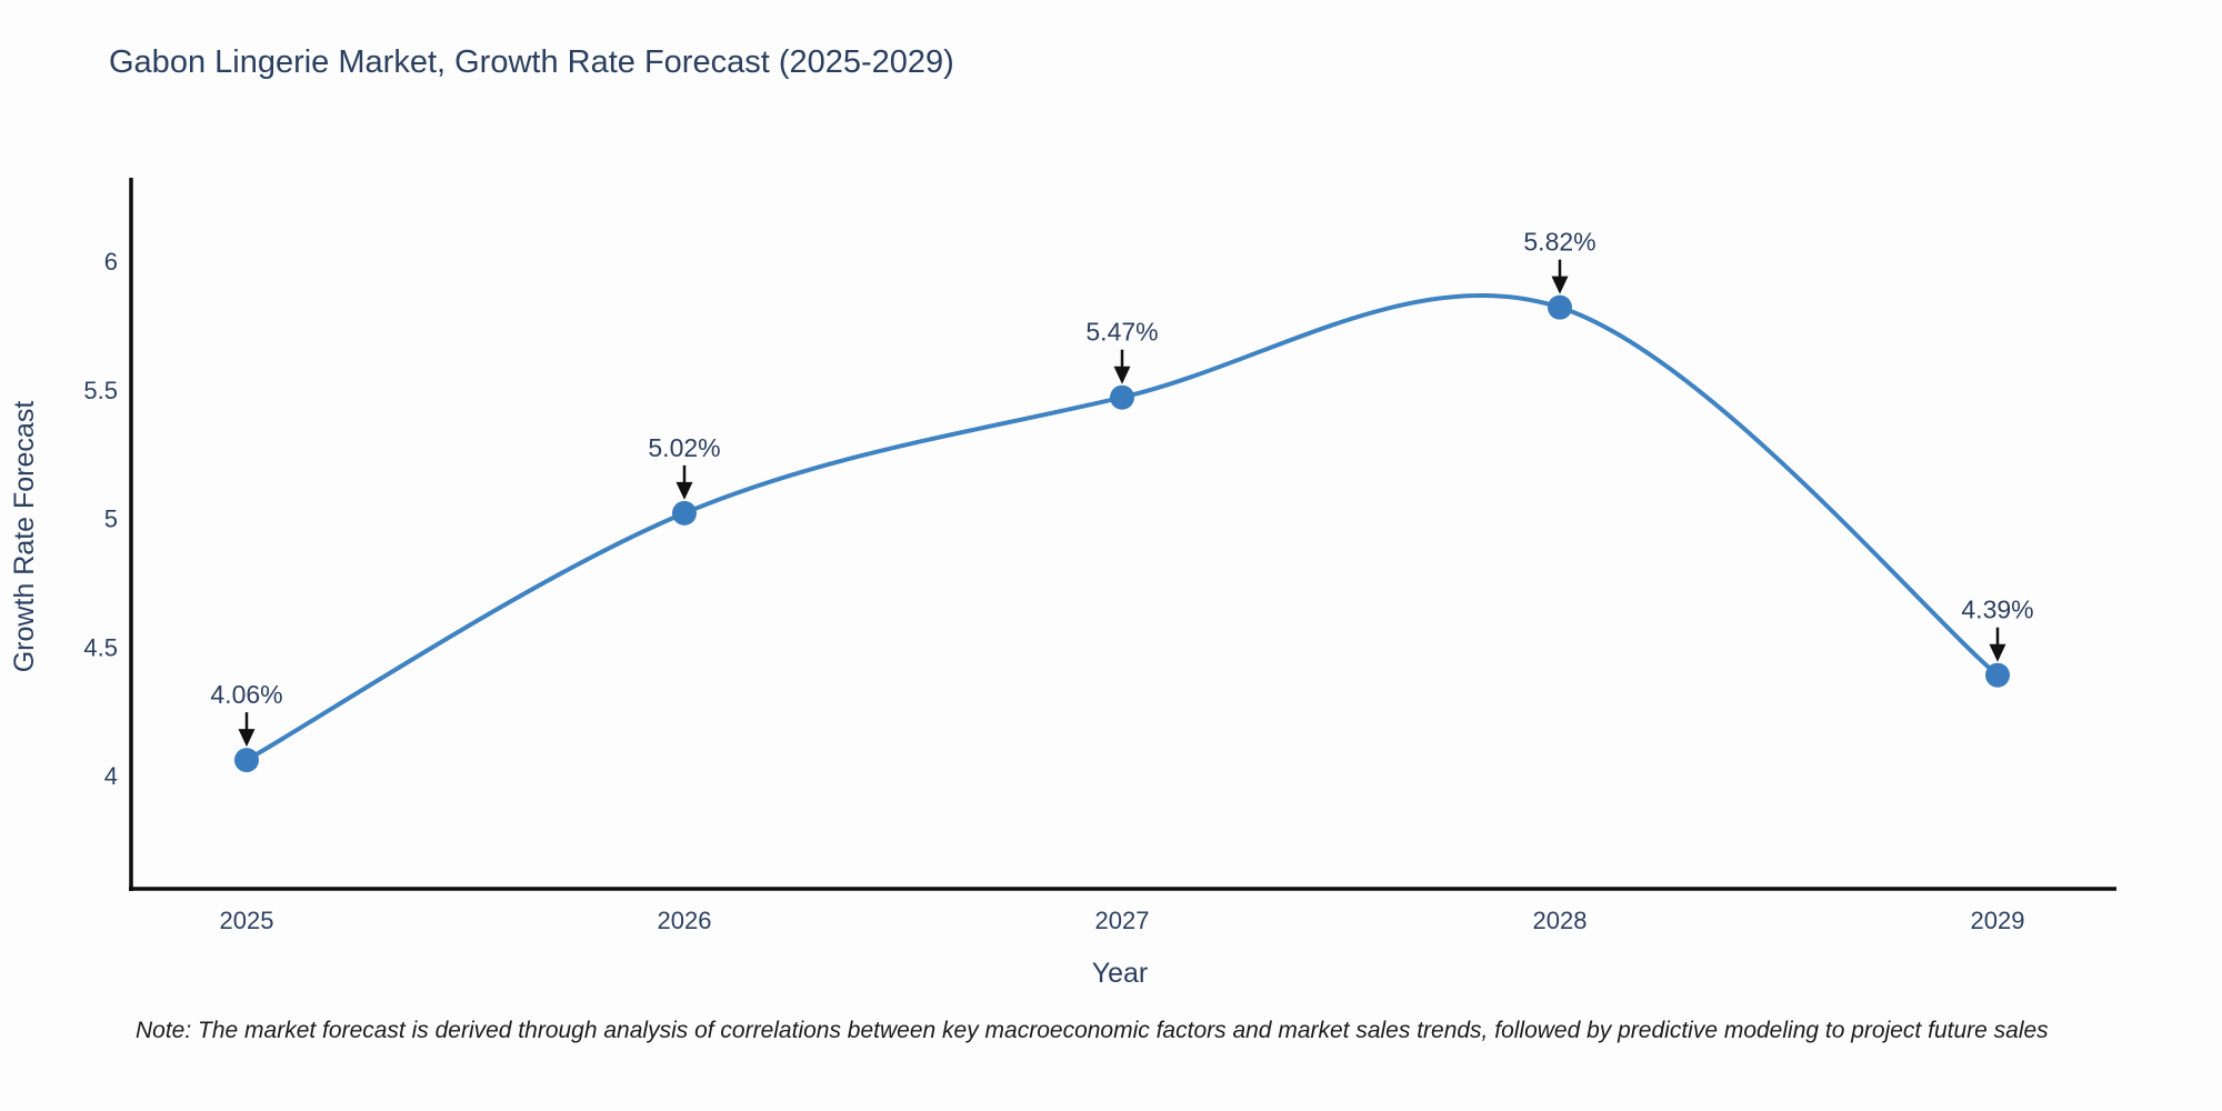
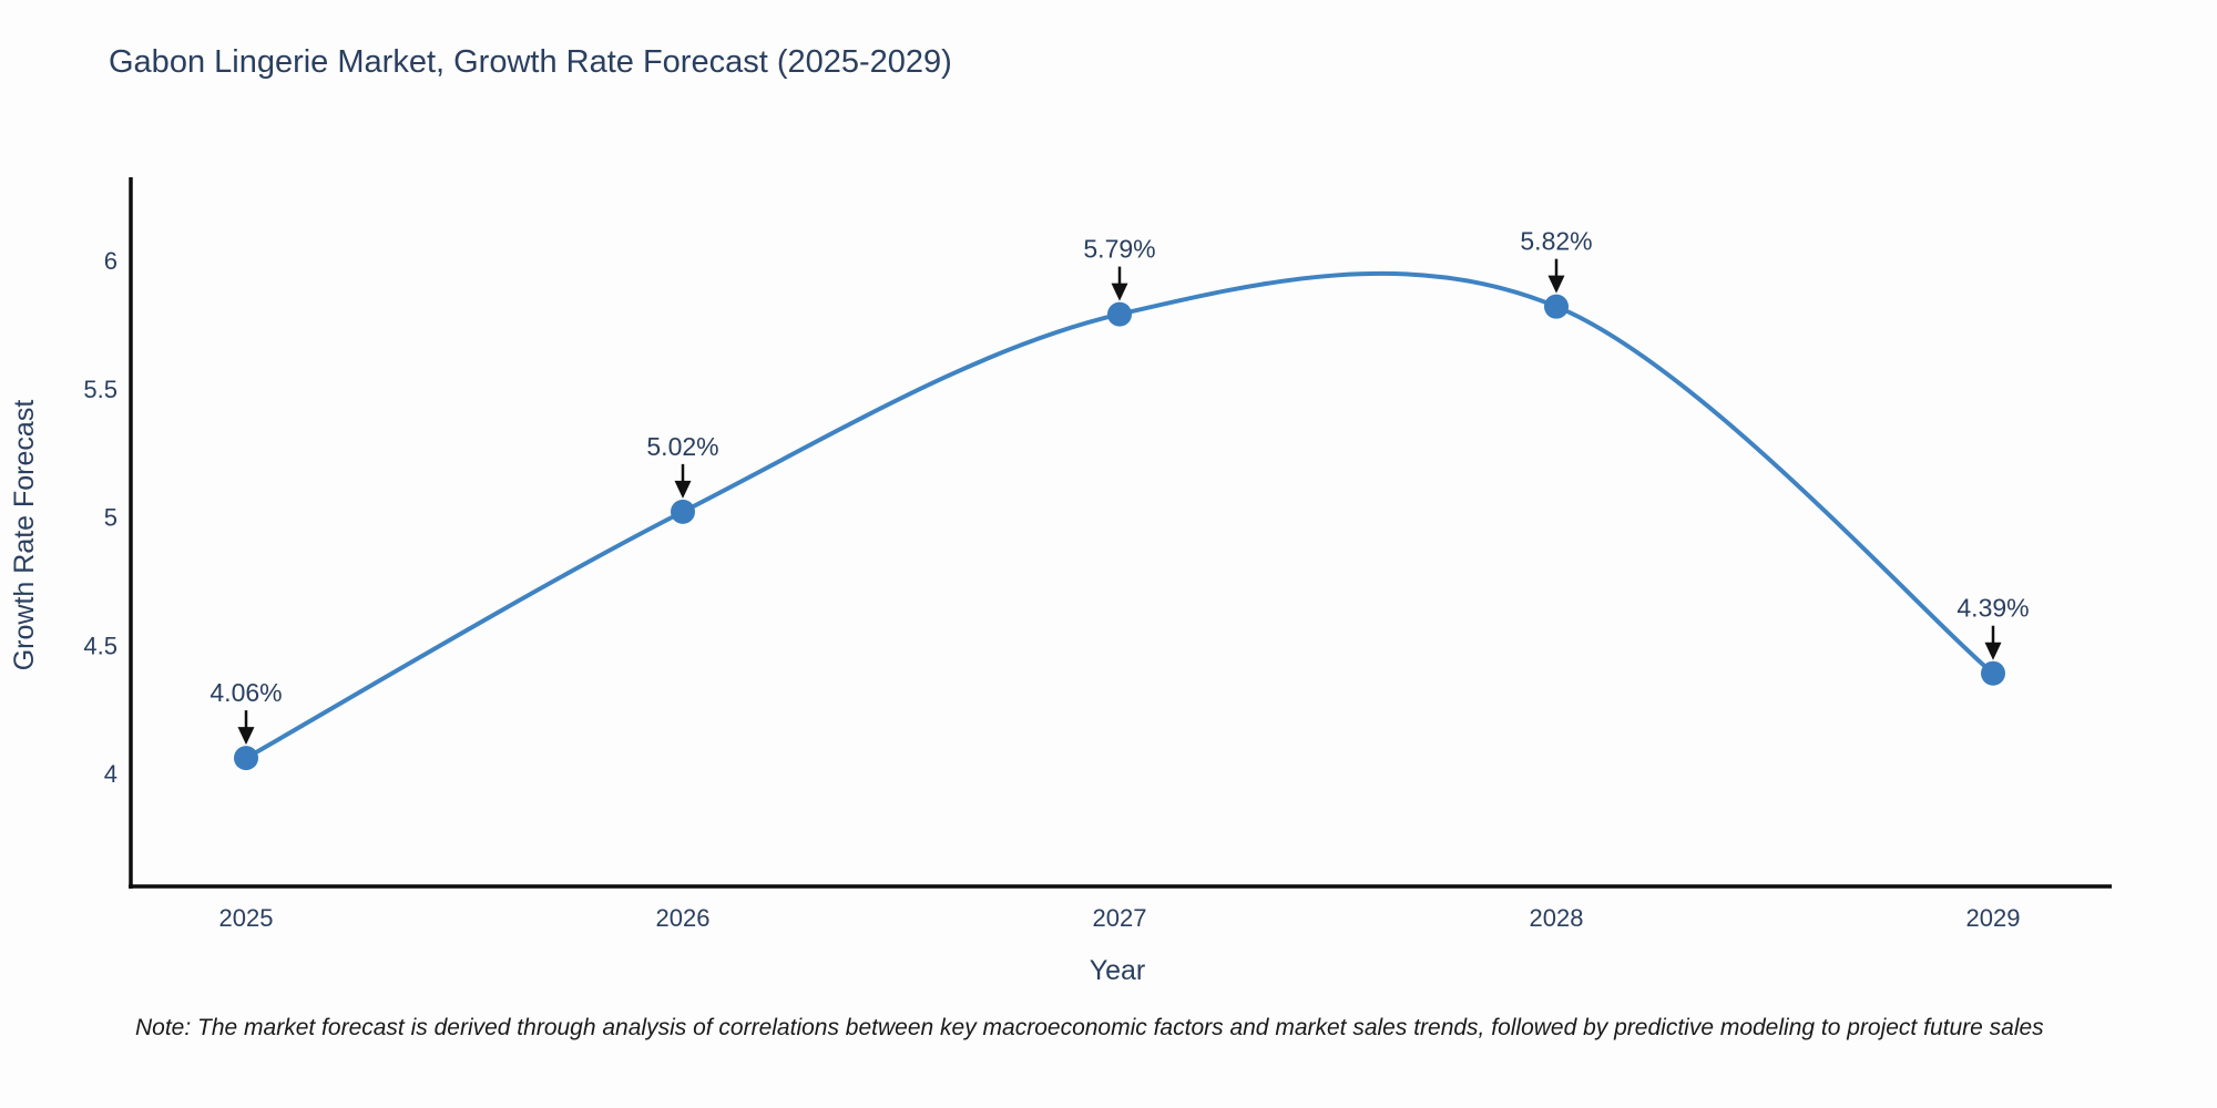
2027: 5.47% -> 5.79%
